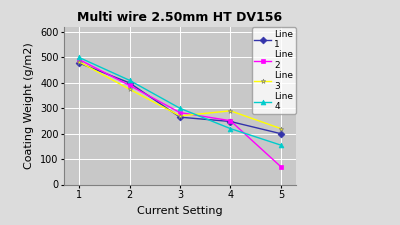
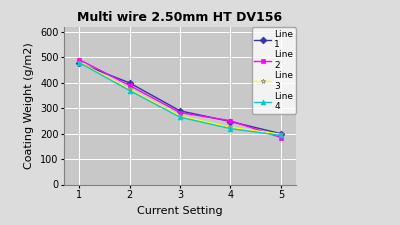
Line 4/1: 500 -> 480
Line 4/2: 410 -> 370
Line 1/3: 265 -> 290
Line 4/3: 300 -> 265
Line 3/4: 290 -> 225
Line 2/5: 70 -> 185
Line 3/5: 220 -> 198
Line 4/5: 155 -> 193
